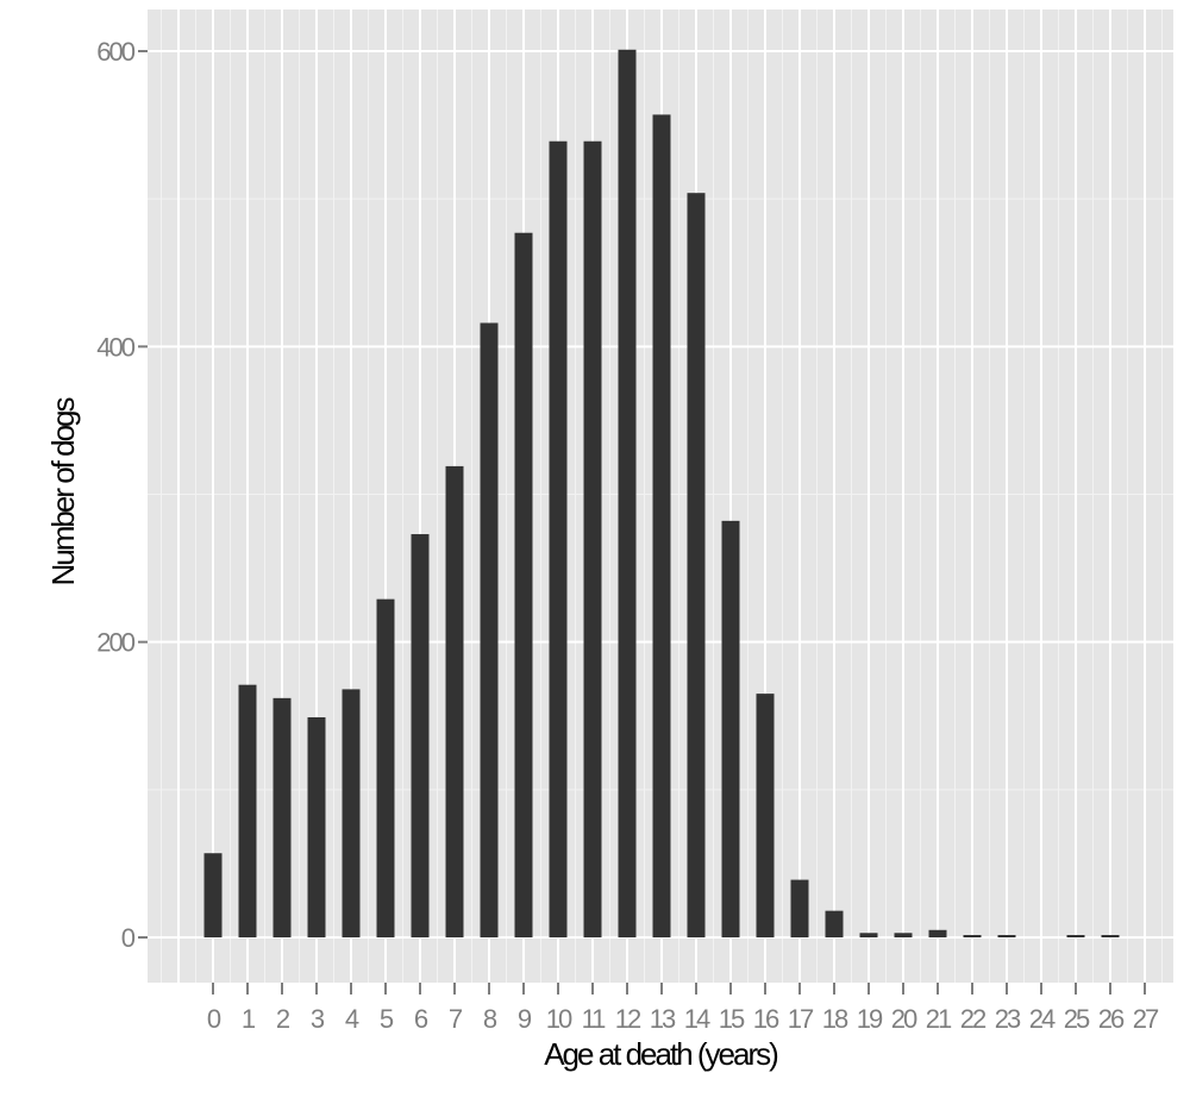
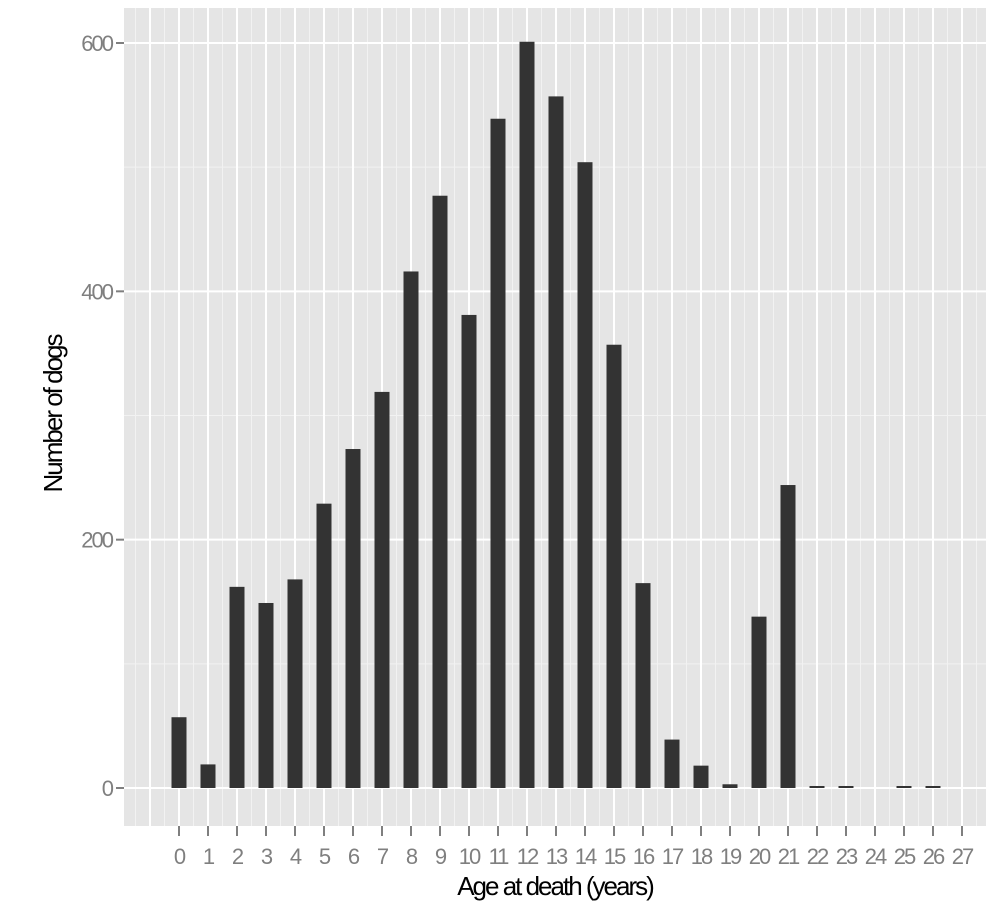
1: 171 -> 19
10: 539 -> 381
15: 282 -> 357
20: 3 -> 138
21: 5 -> 244
